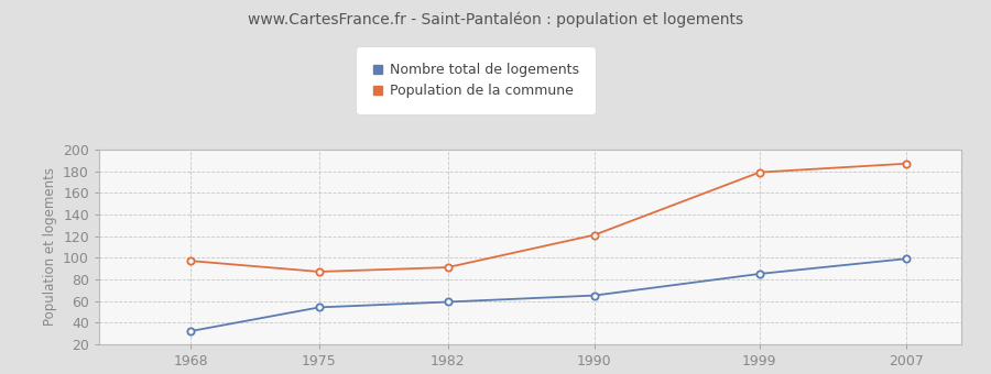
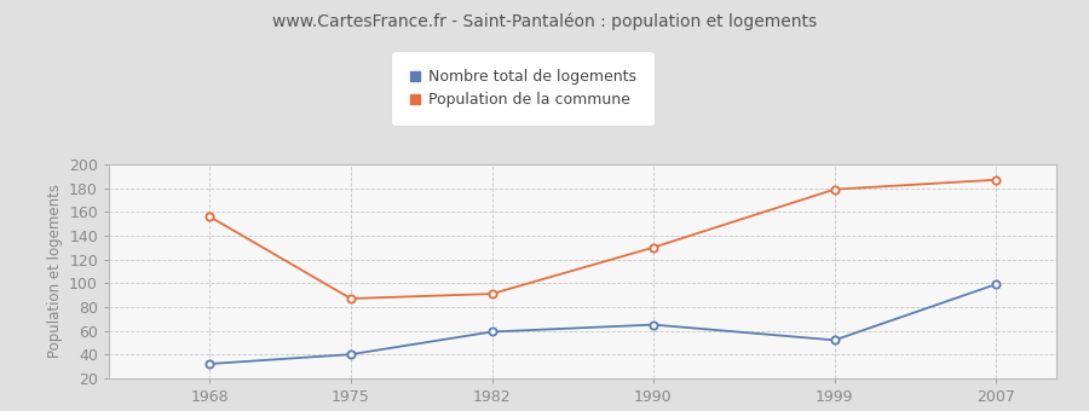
Population de la commune/1968: 97 -> 156
Nombre total de logements/1975: 54 -> 40
Population de la commune/1990: 121 -> 130
Nombre total de logements/1999: 85 -> 52
